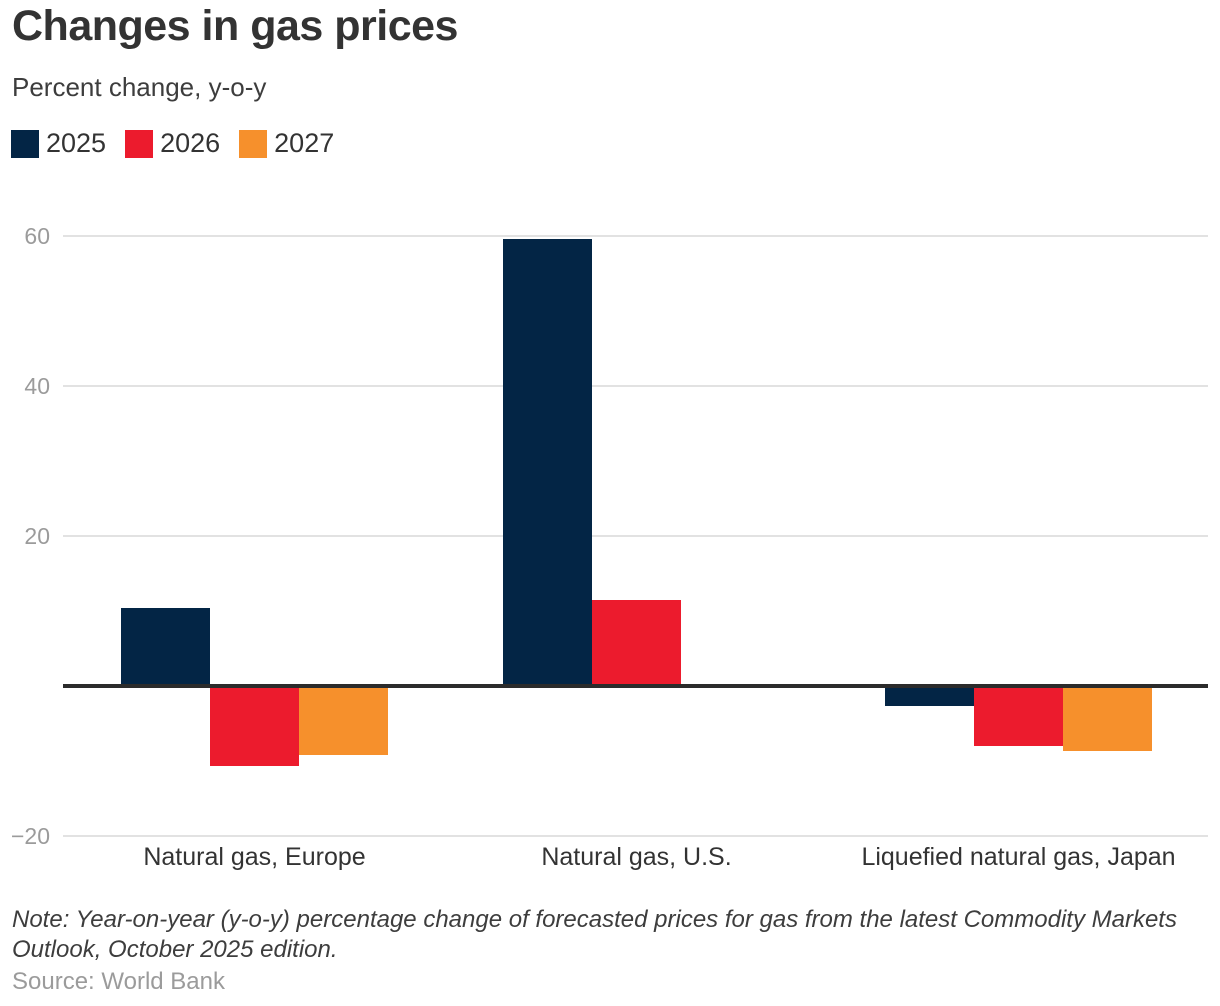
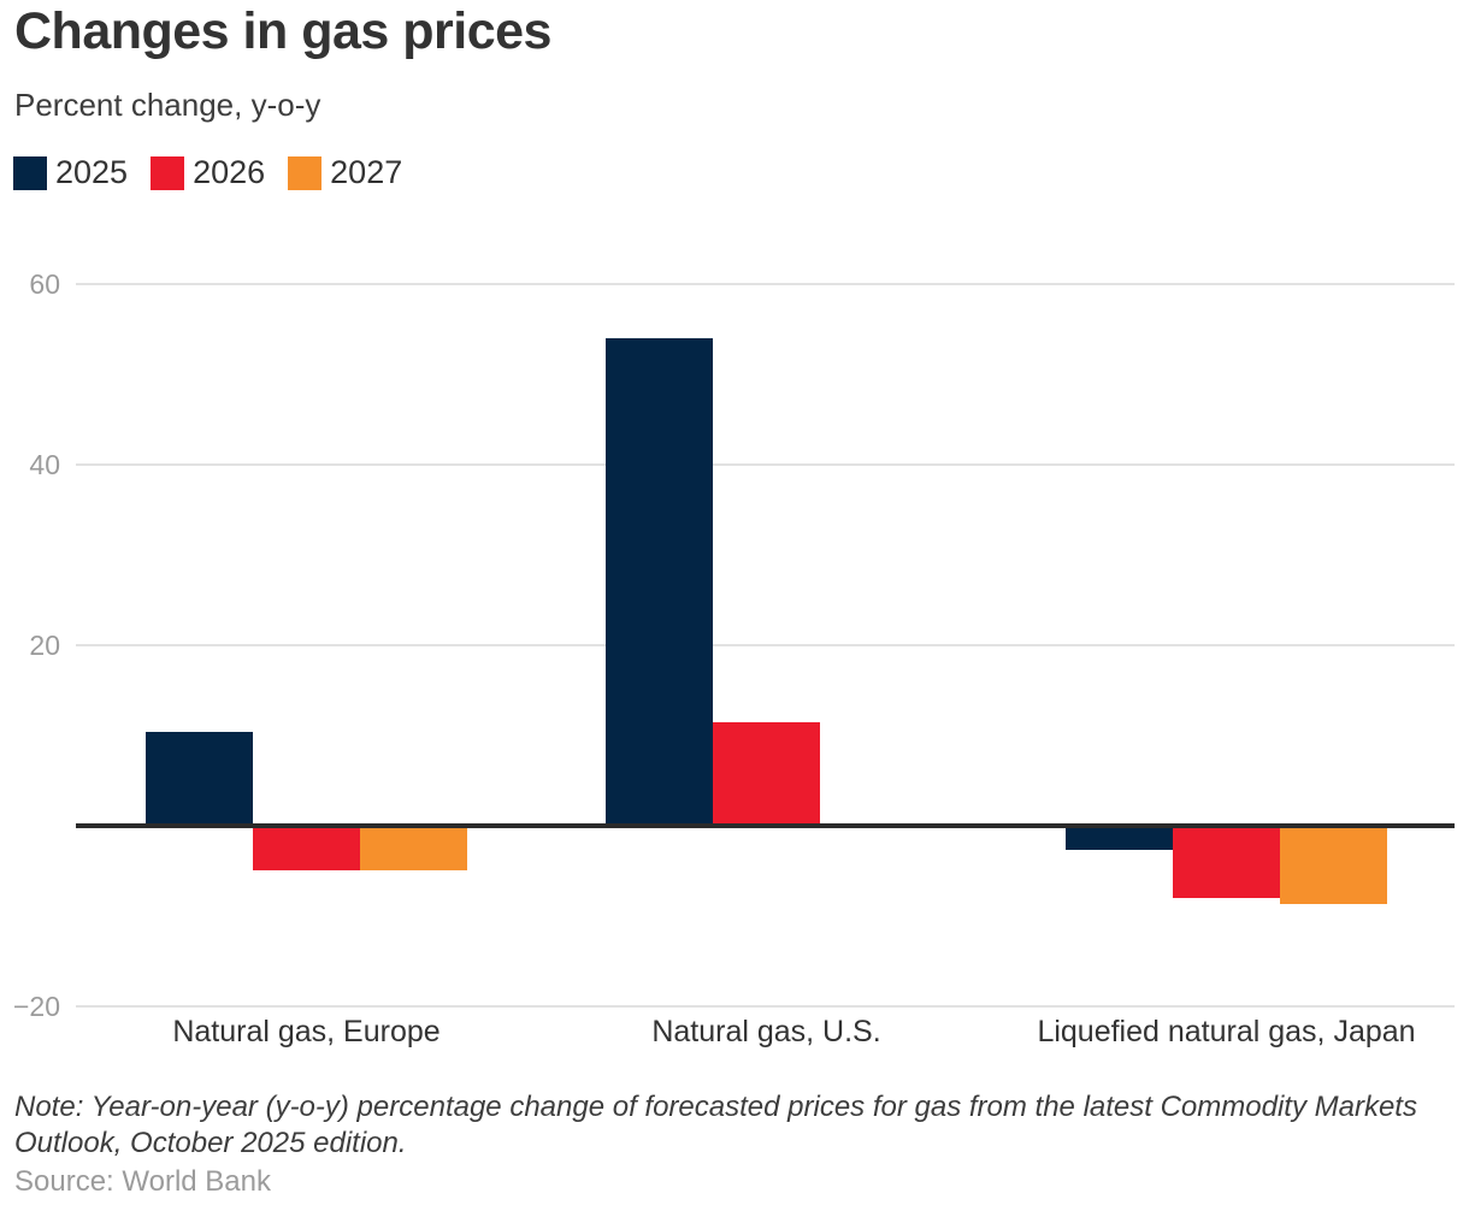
2026/Natural gas, Europe: -11 -> -5
2027/Natural gas, Europe: -9 -> -5
2025/Natural gas, U.S.: 60 -> 54
